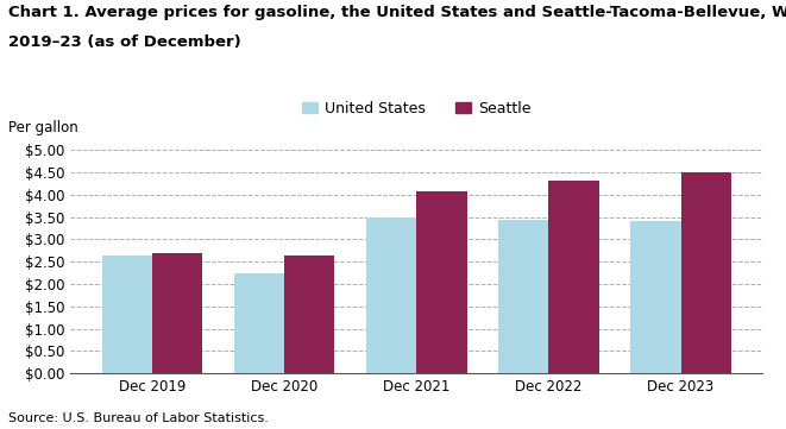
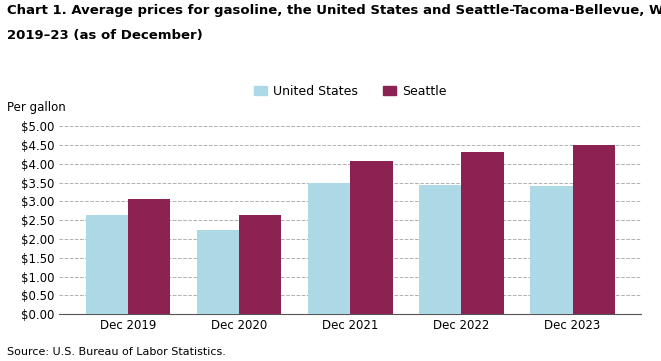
Seattle/Dec 2019: $2.70 -> $3.07
